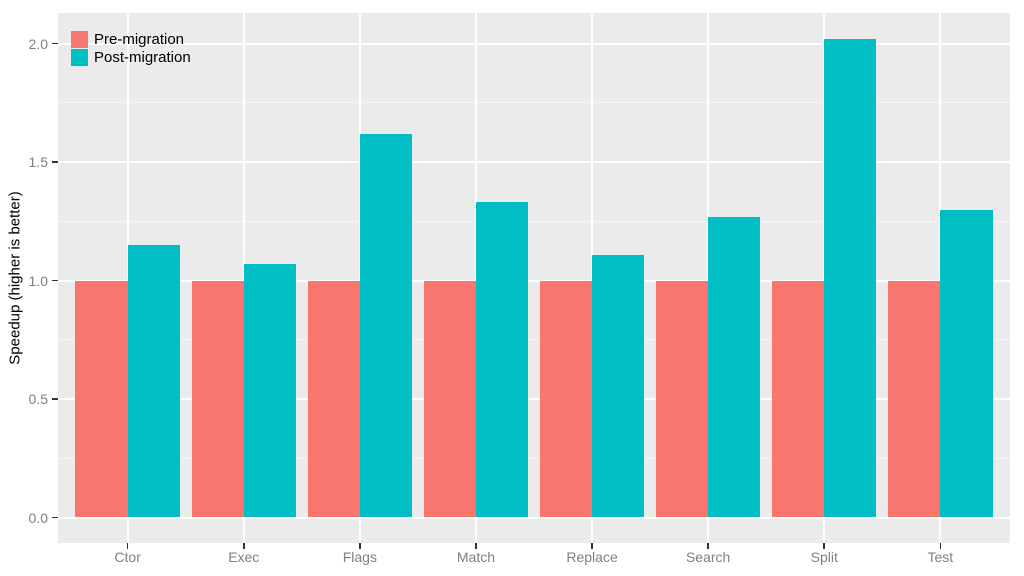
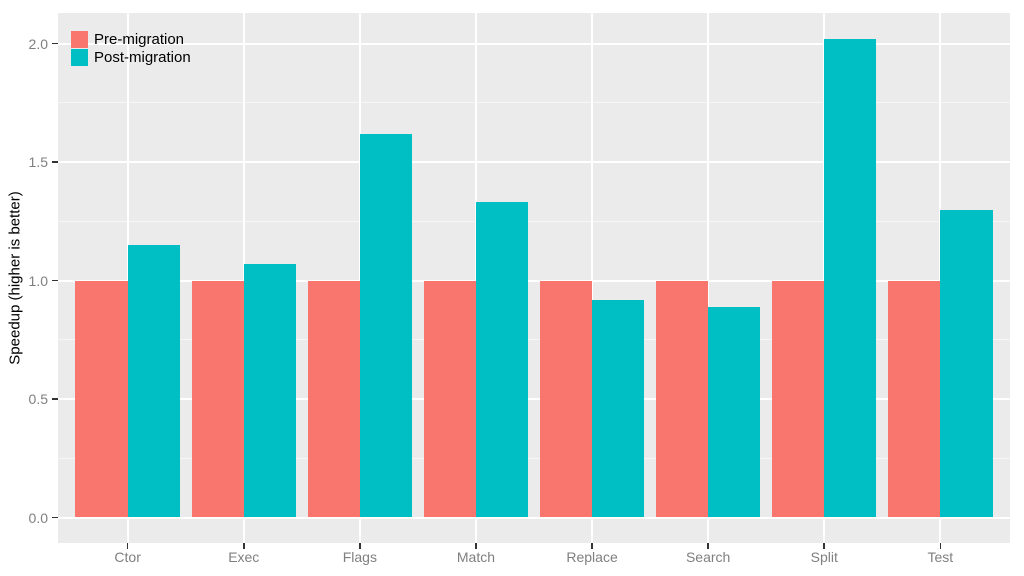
Post-migration/Replace: 1.11 -> 0.92
Post-migration/Search: 1.27 -> 0.89
